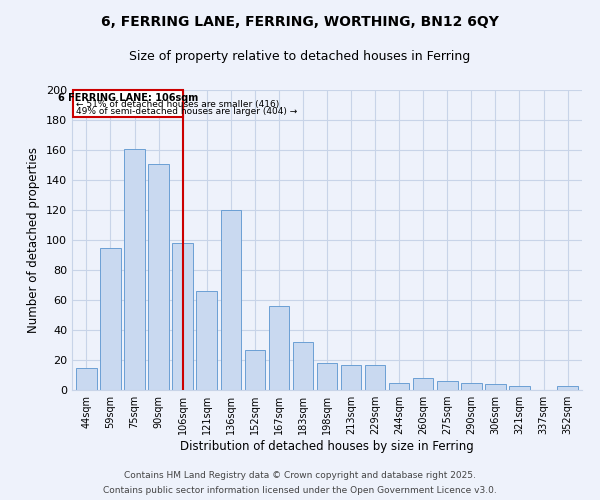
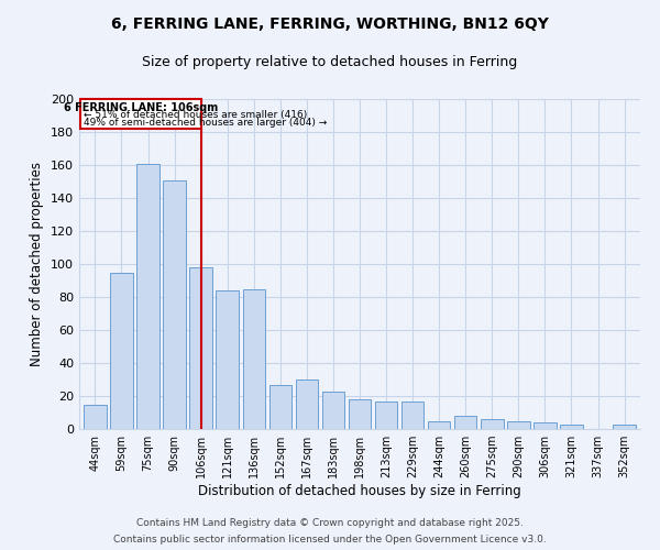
121sqm: 66 -> 84
136sqm: 120 -> 85
167sqm: 56 -> 30
183sqm: 32 -> 23
